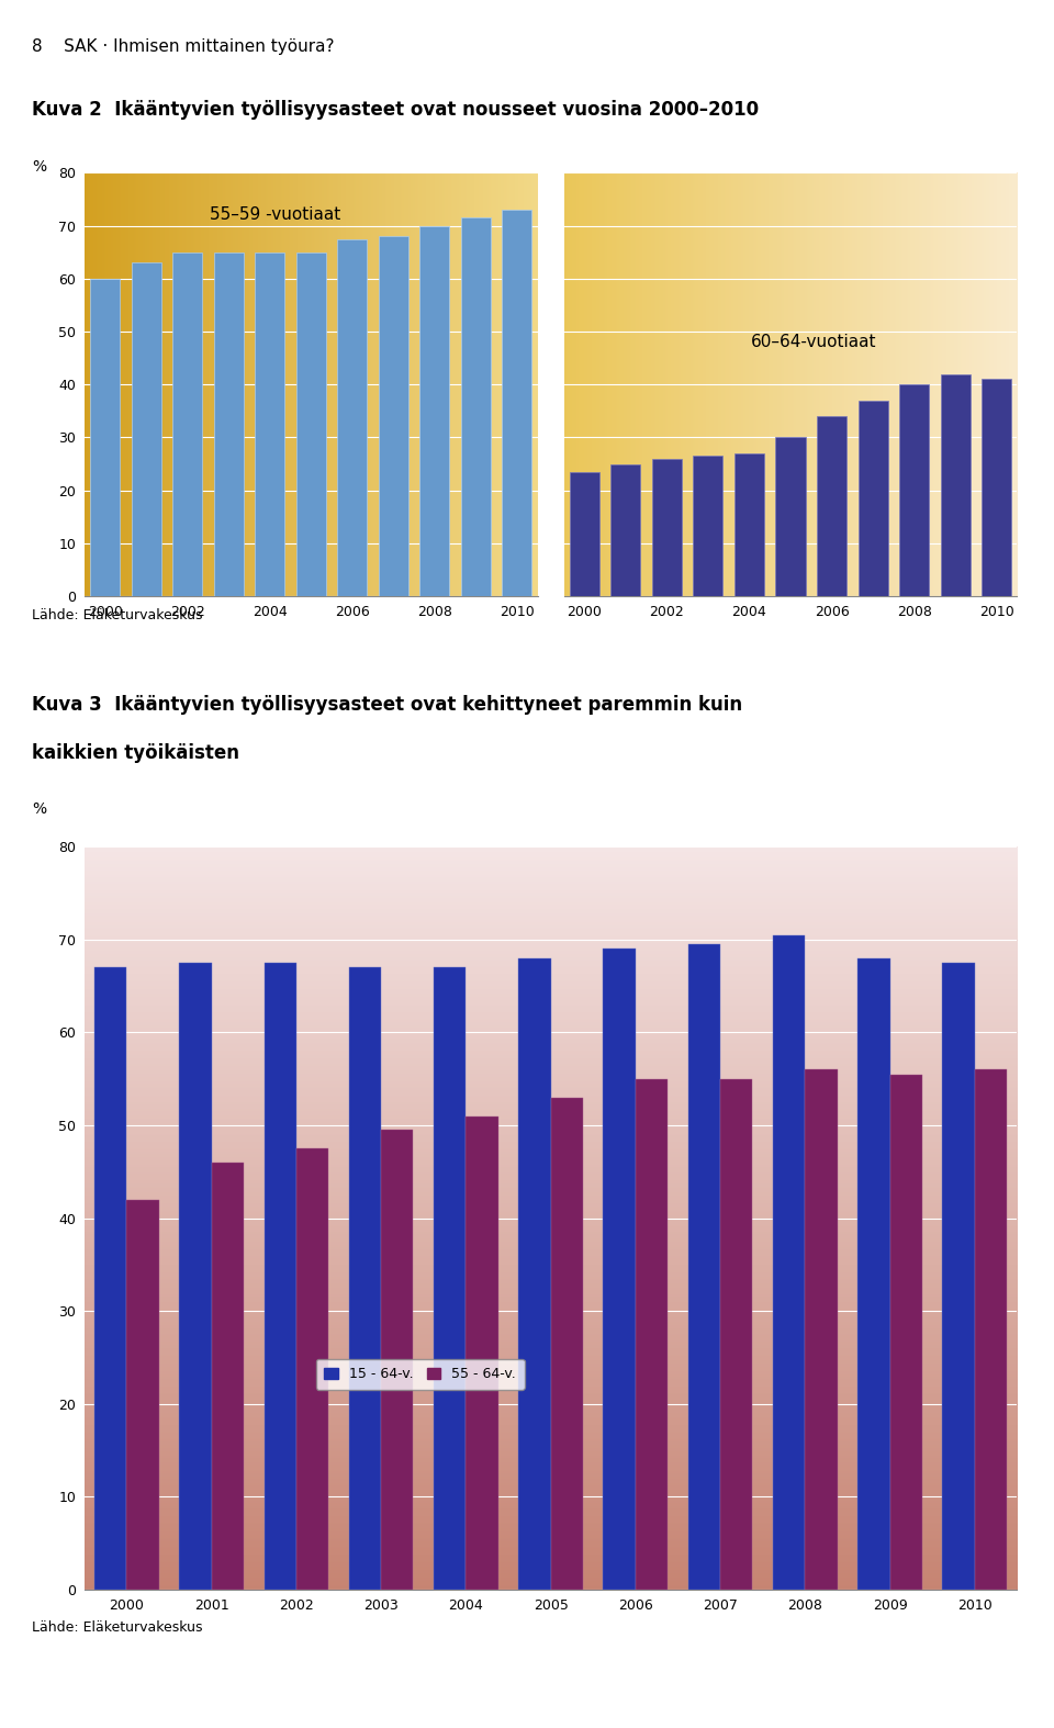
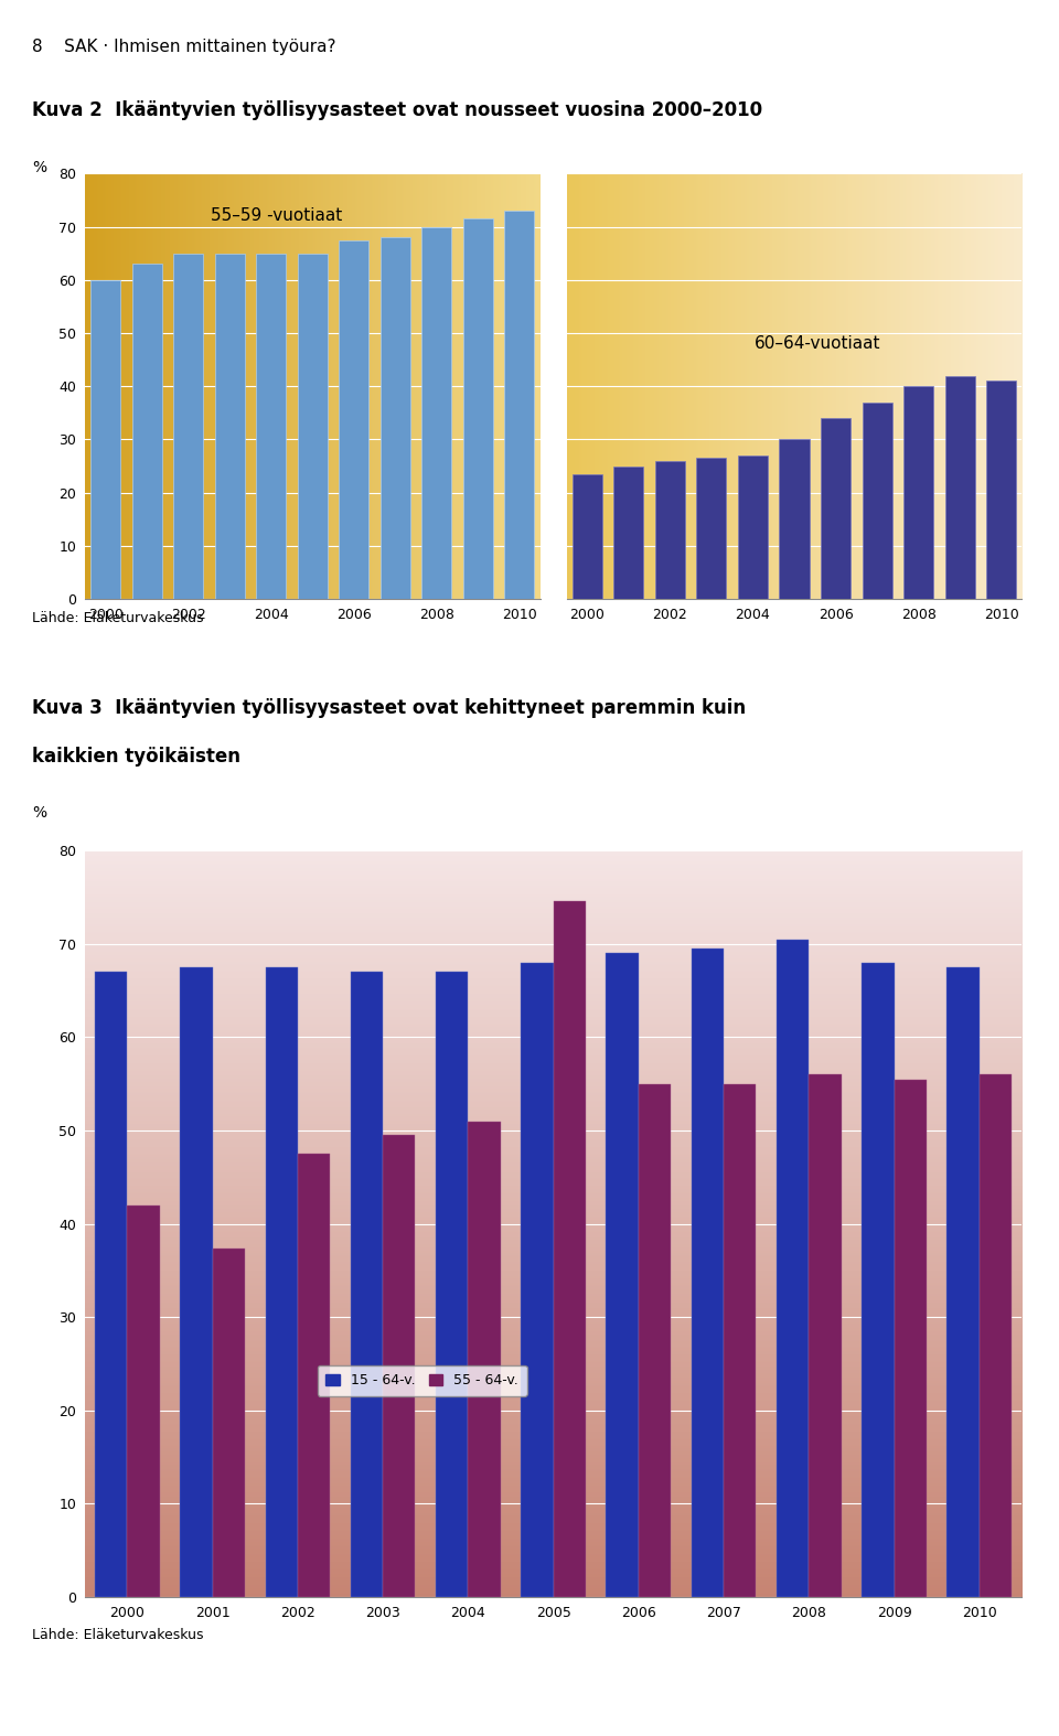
55 - 64-v./2001: 46.0 -> 37.4
55 - 64-v./2005: 53.0 -> 74.6
